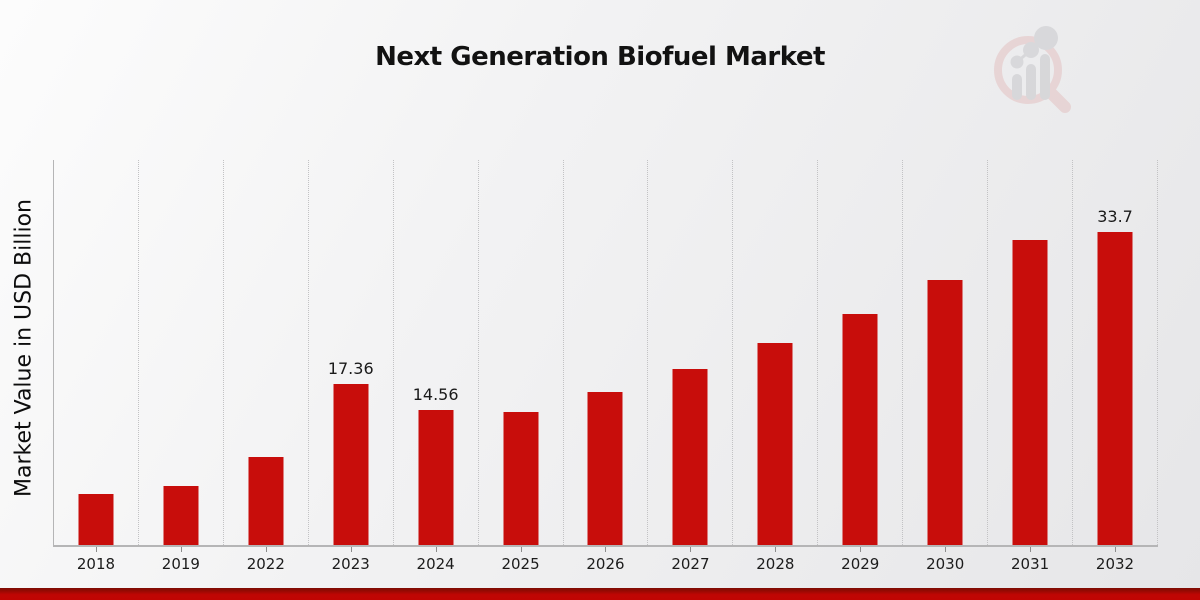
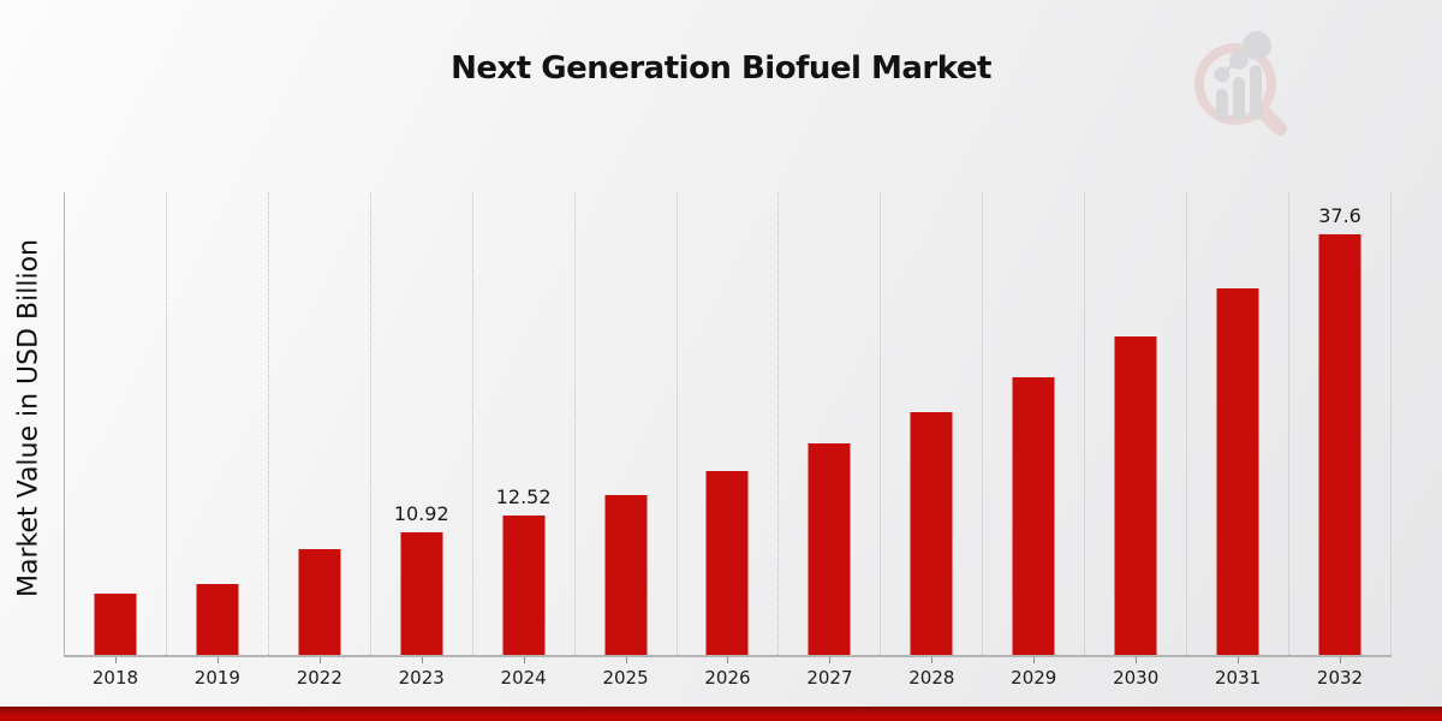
2023: 17.36 -> 10.92
2024: 14.56 -> 12.52
2032: 33.7 -> 37.6
